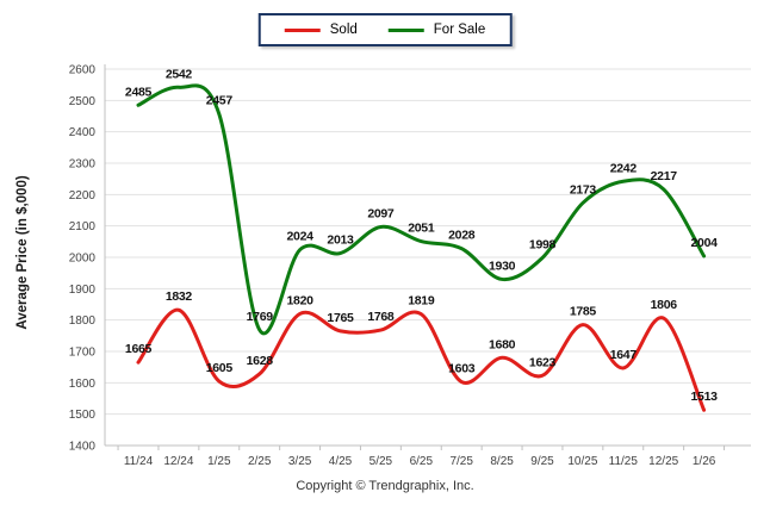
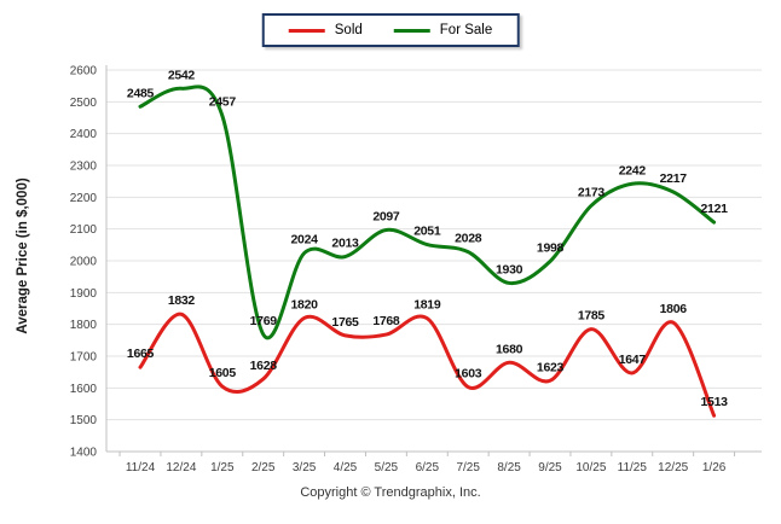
For Sale/1/26: 2004 -> 2121
